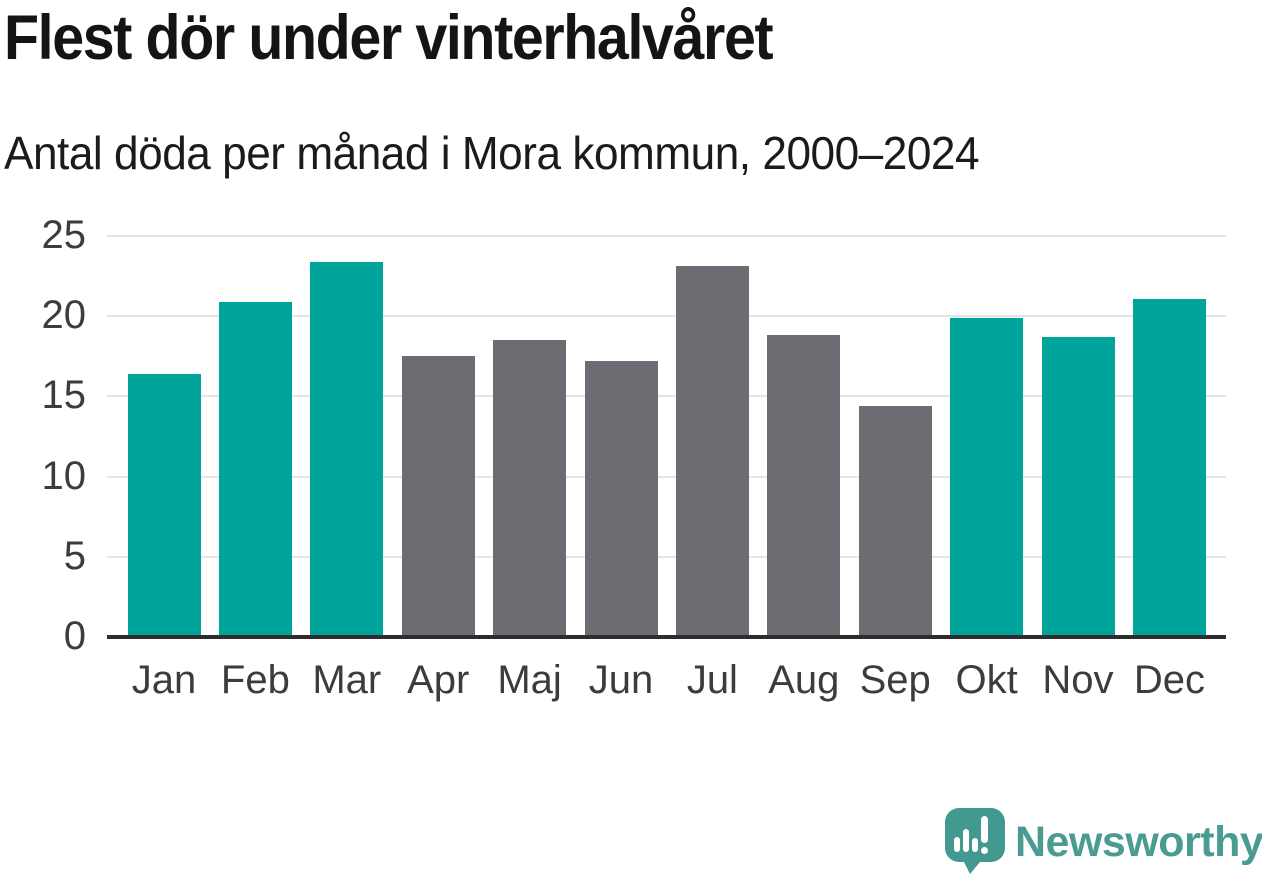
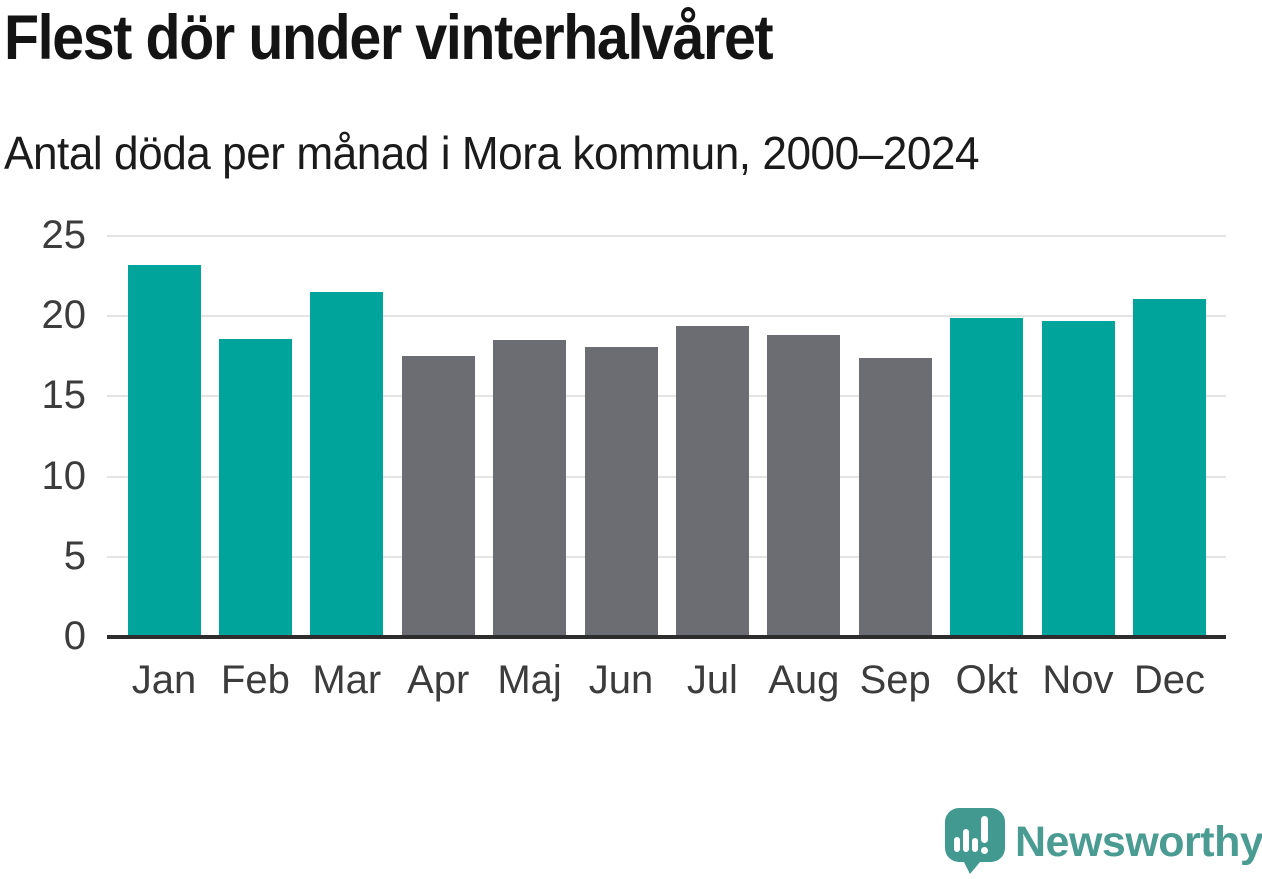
Jan: 16.4 -> 23.2
Feb: 20.9 -> 18.6
Mar: 23.4 -> 21.5
Jun: 17.2 -> 18.1
Jul: 23.1 -> 19.4
Sep: 14.4 -> 17.4
Nov: 18.7 -> 19.7
